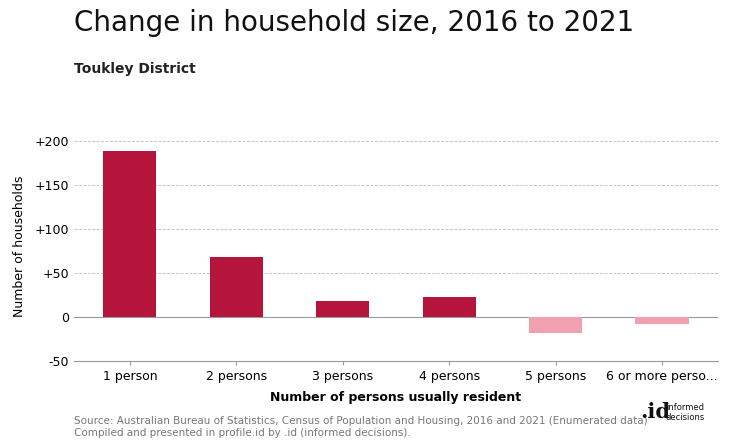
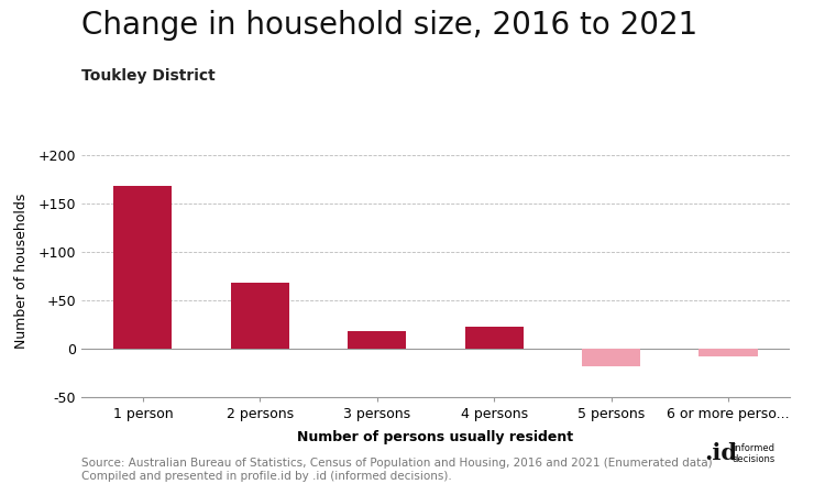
1 person: 188 -> 168
